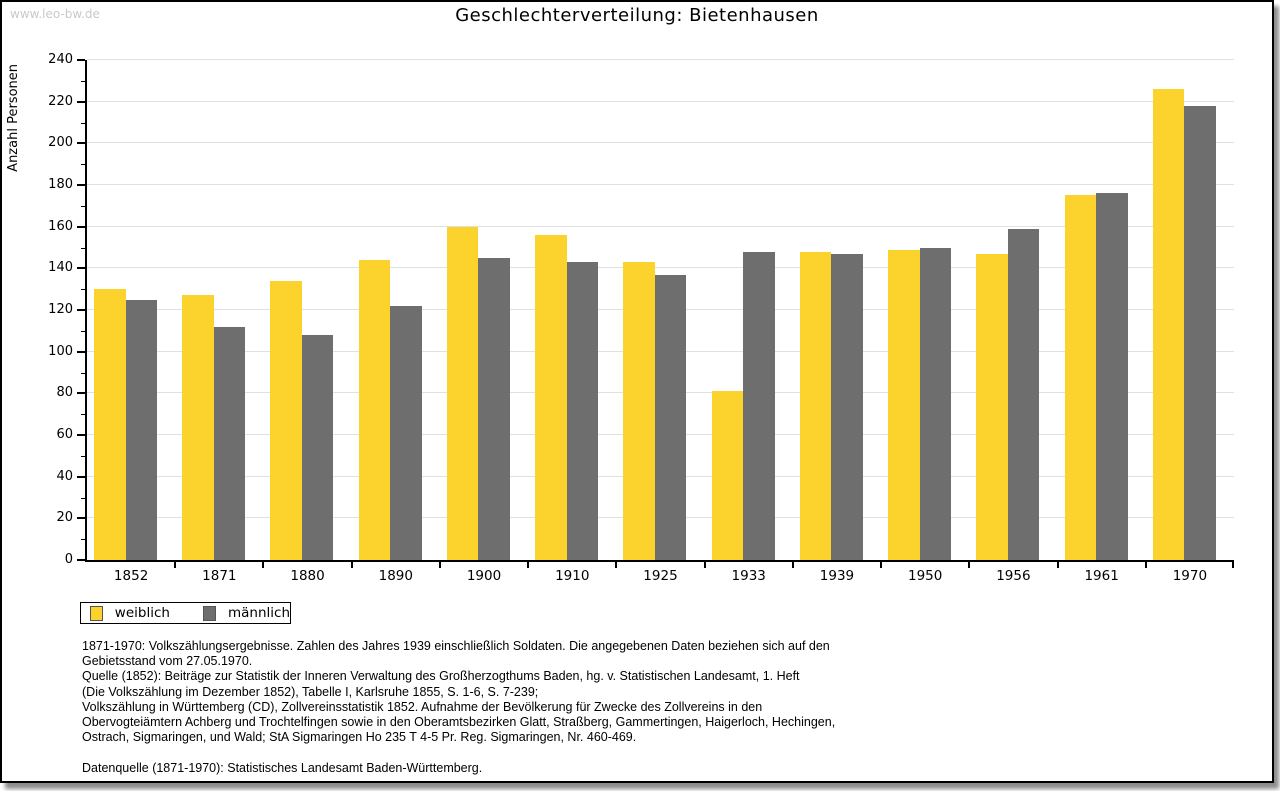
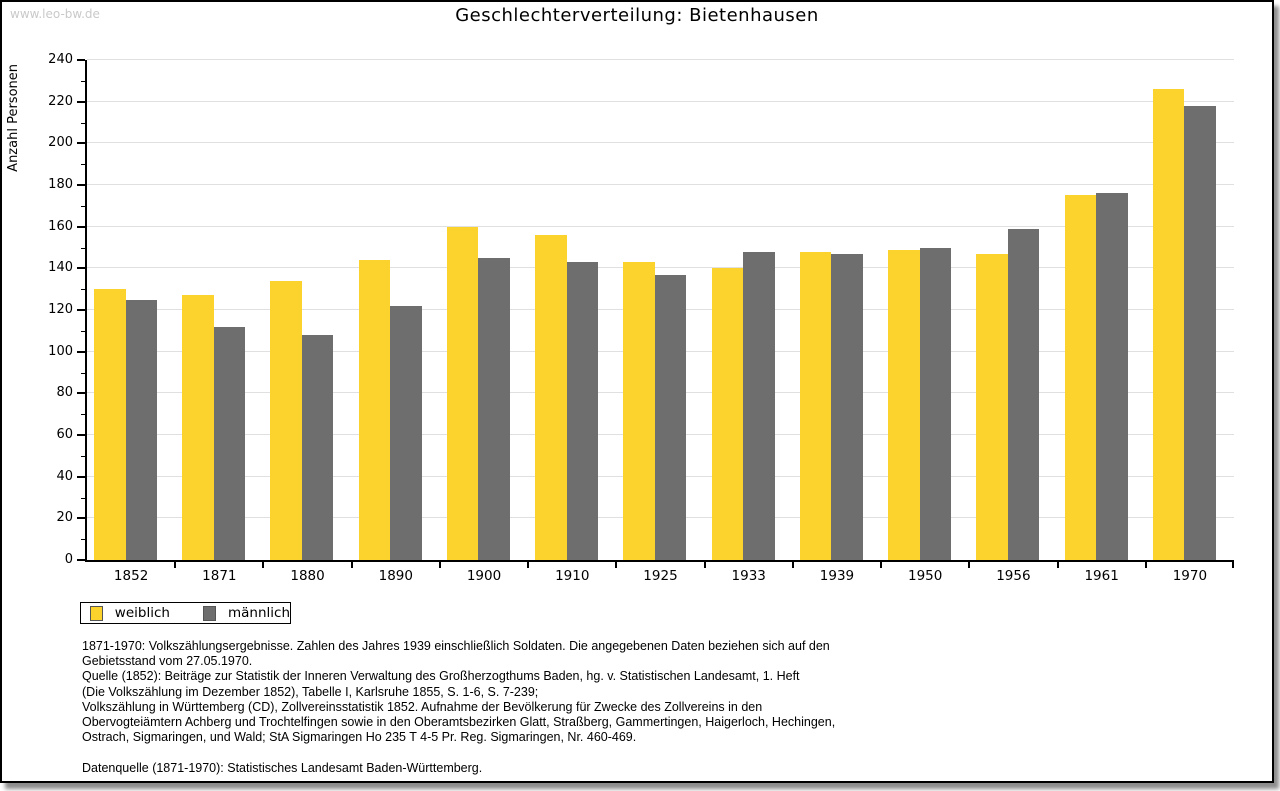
weiblich/1933: 81 -> 140
